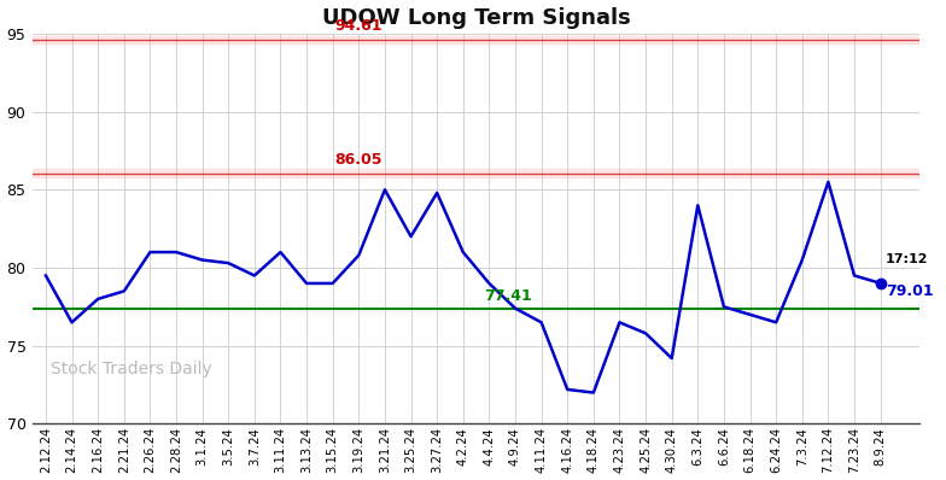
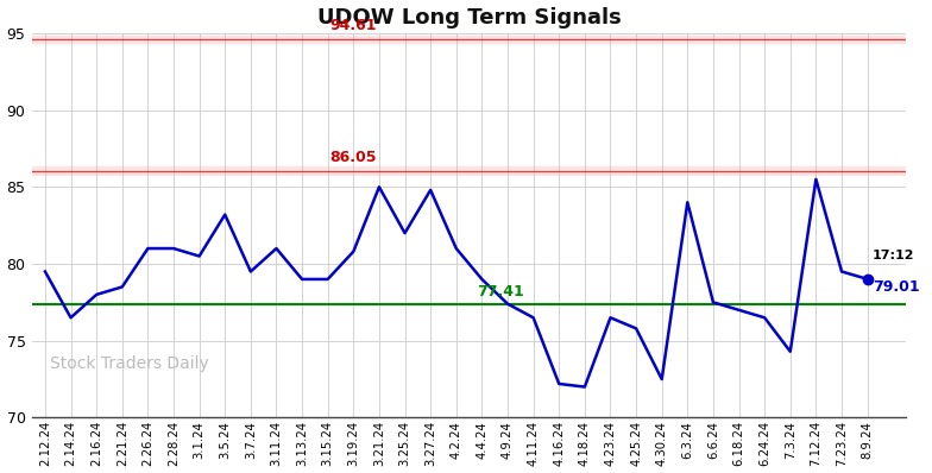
3.5.24: 80.3 -> 83.2
4.30.24: 74.2 -> 72.5
7.3.24: 80.5 -> 74.3
